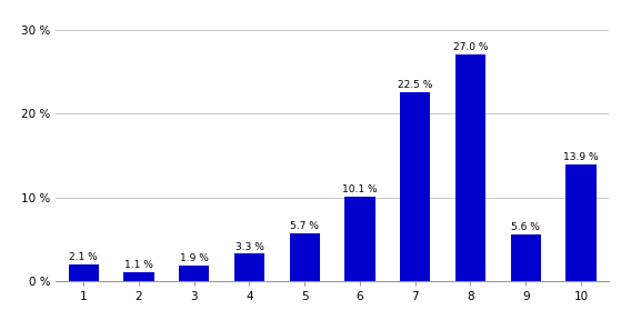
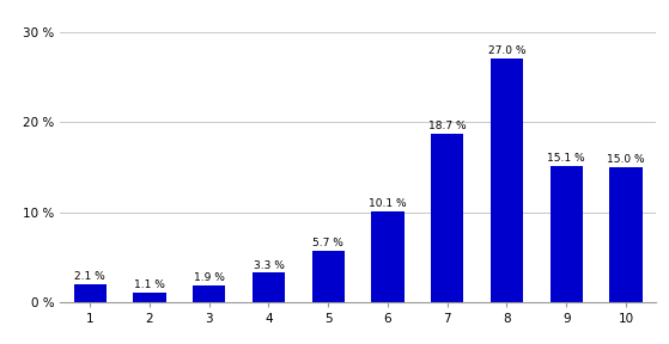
7: 22.5 -> 18.7
9: 5.6 -> 15.1
10: 13.9 -> 15.0
